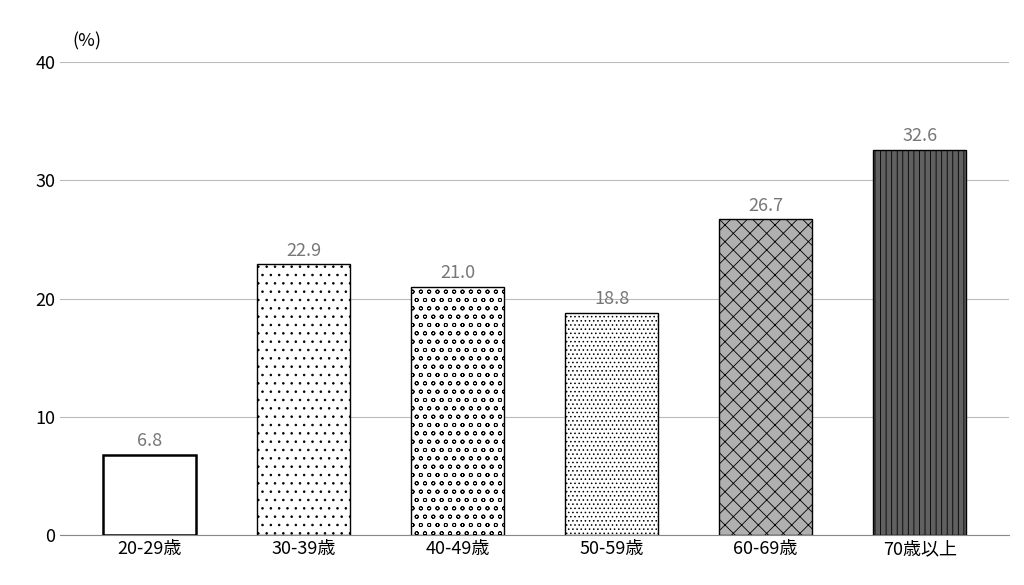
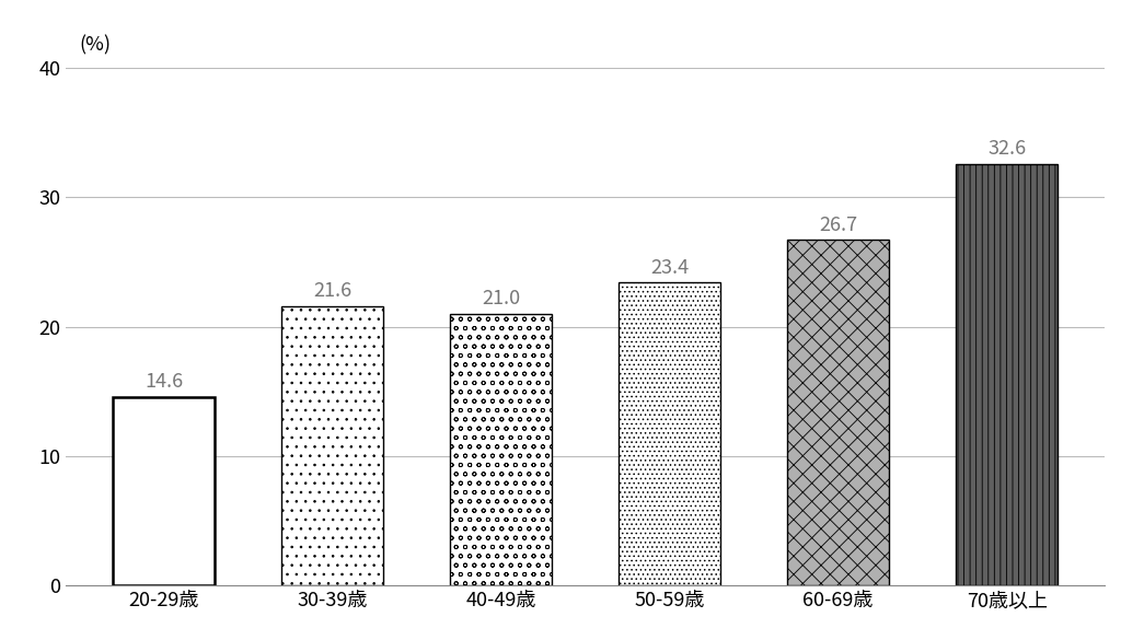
20-29歳: 6.8 -> 14.6
30-39歳: 22.9 -> 21.6
50-59歳: 18.8 -> 23.4
